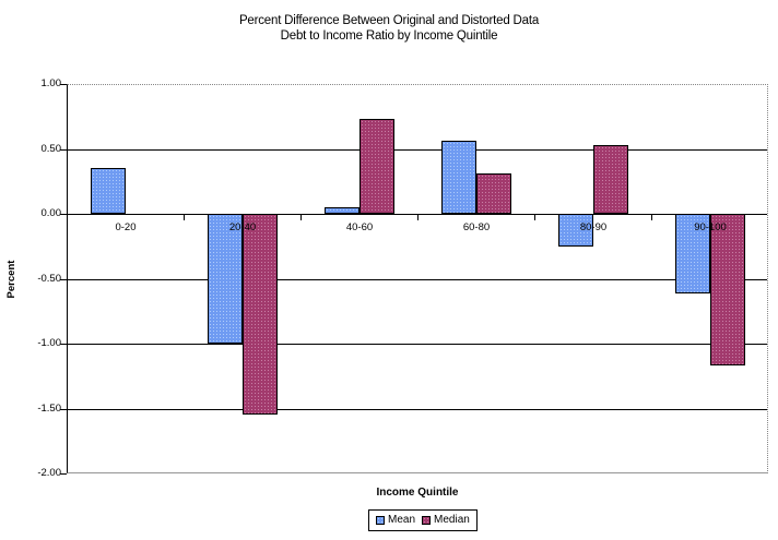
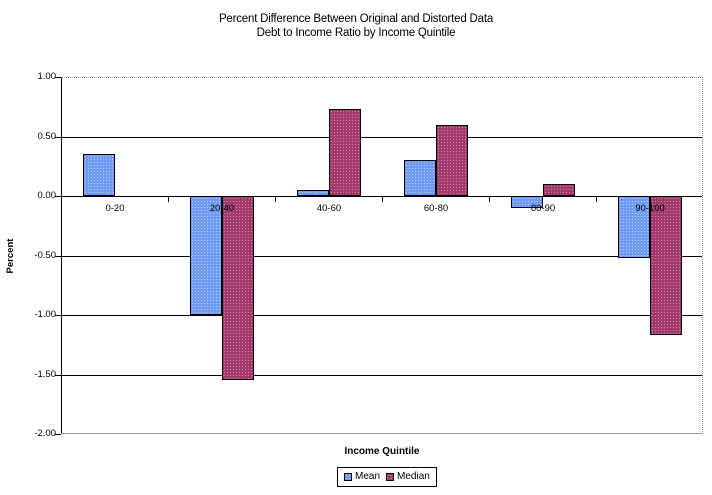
Mean/60-80: 0.56 -> 0.30
Median/60-80: 0.31 -> 0.60
Mean/80-90: -0.25 -> -0.10
Median/80-90: 0.53 -> 0.10
Mean/90-100: -0.61 -> -0.52
